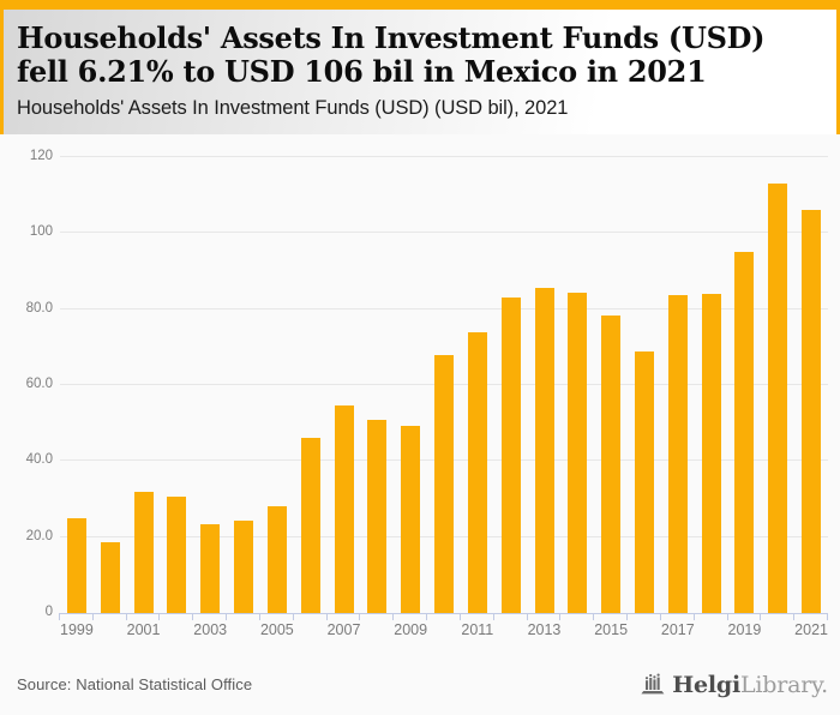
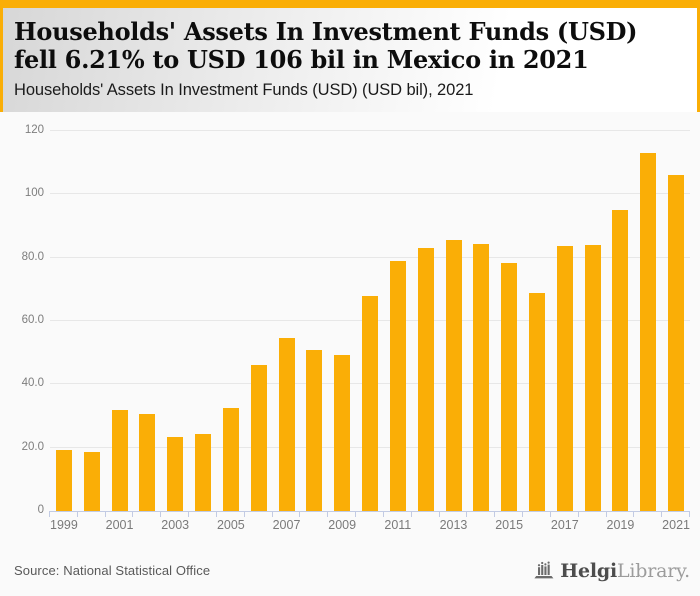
1999: 25 -> 19
2005: 28 -> 32
2011: 74 -> 79
